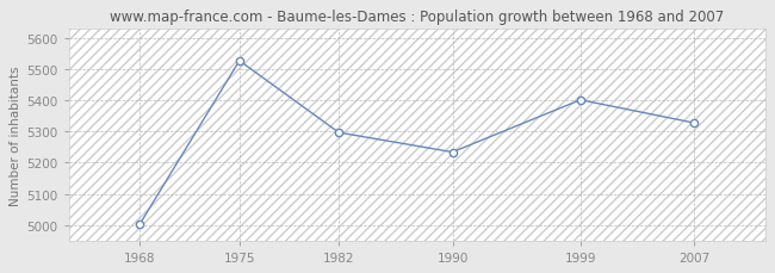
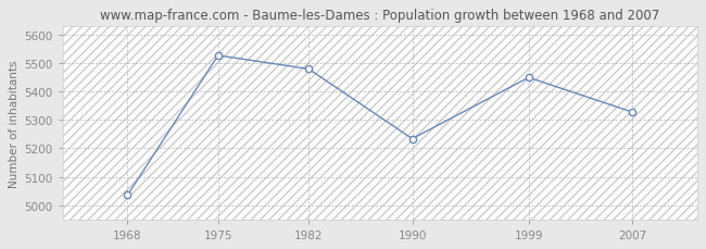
1968: 5003 -> 5035
1982: 5297 -> 5480
1999: 5402 -> 5450
